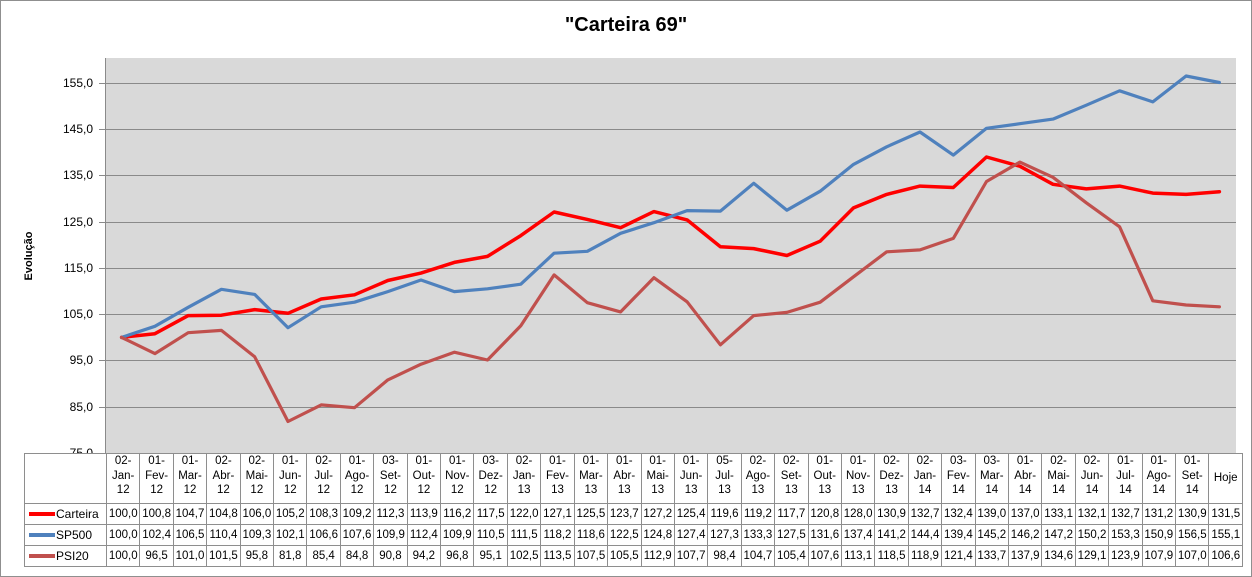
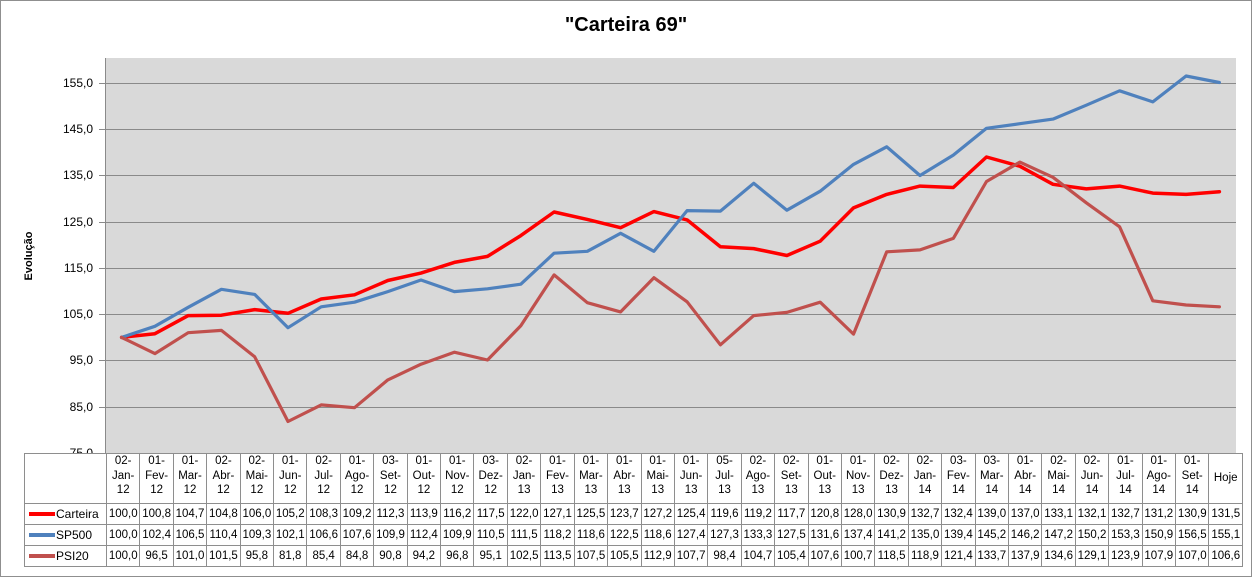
SP500/01-Mai-13: 124,8 -> 118,6
PSI20/01-Nov-13: 113,1 -> 100,7
SP500/02-Jan-14: 144,4 -> 135,0
